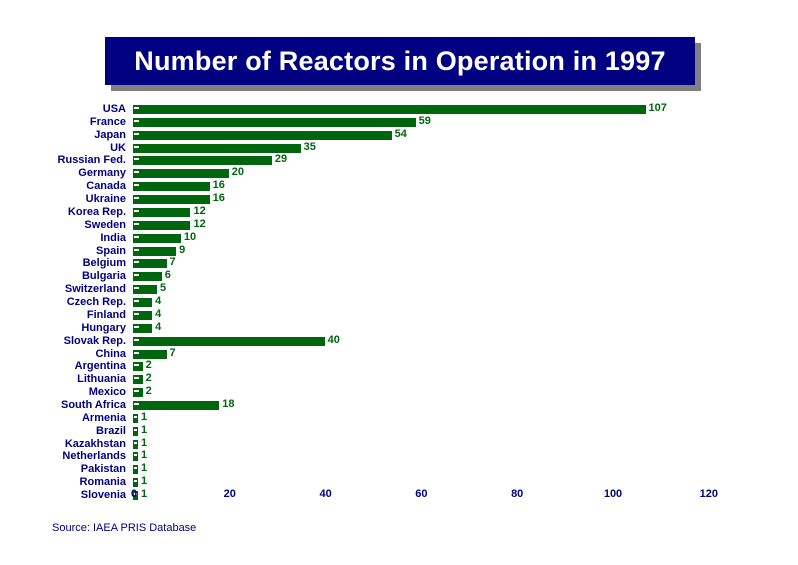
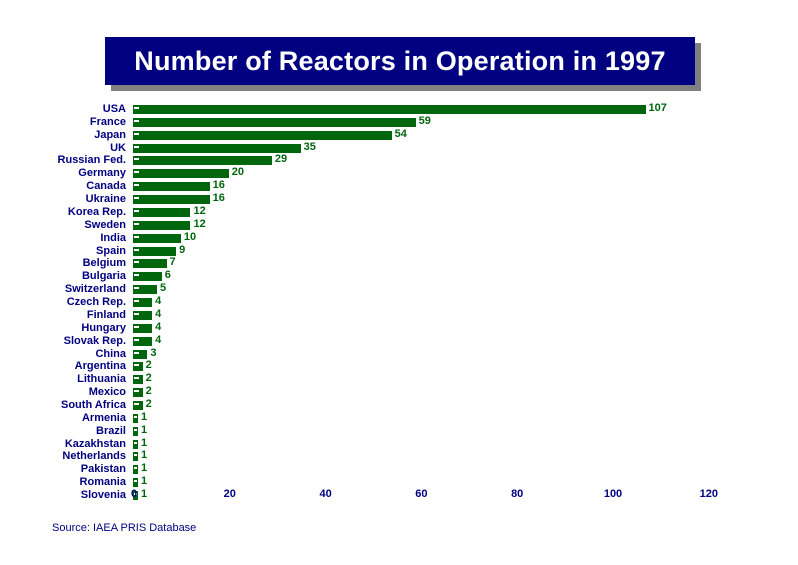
Slovak Rep.: 40 -> 4
China: 7 -> 3
South Africa: 18 -> 2
